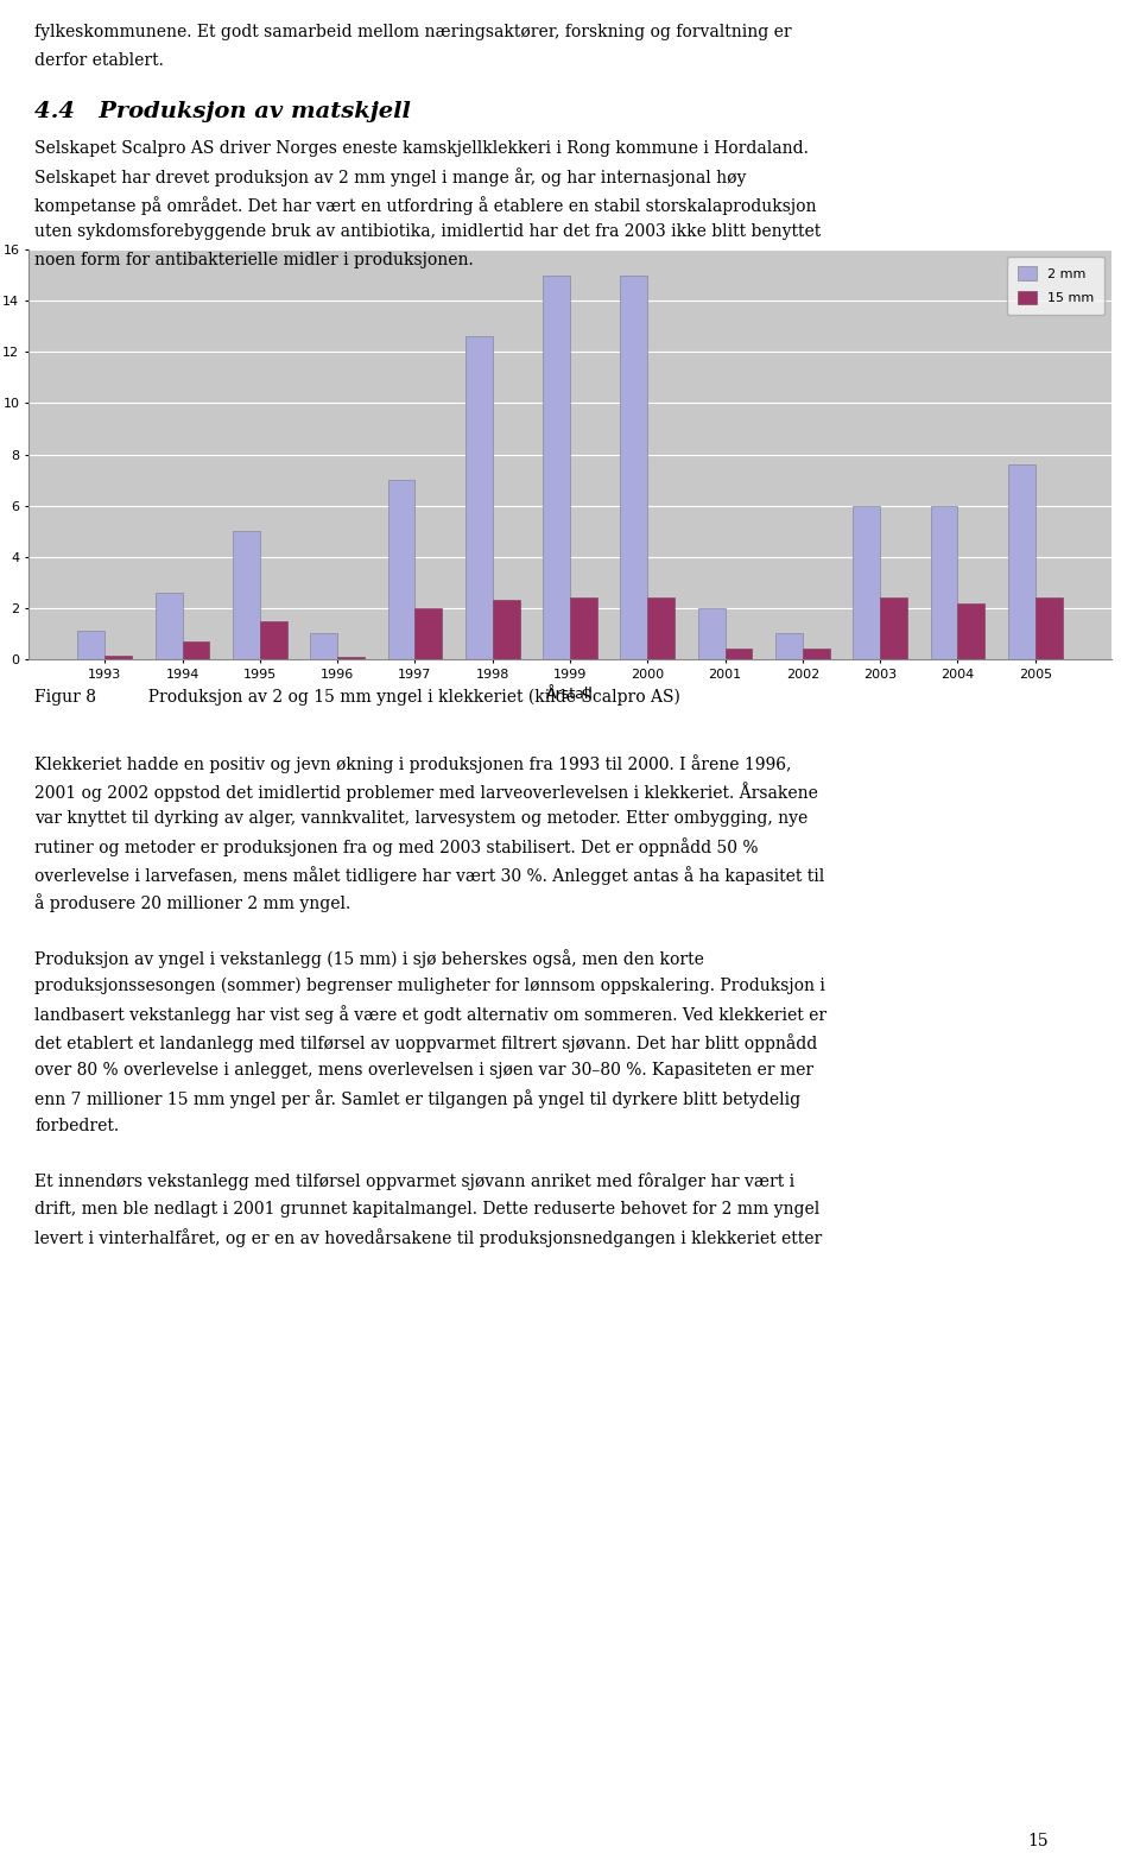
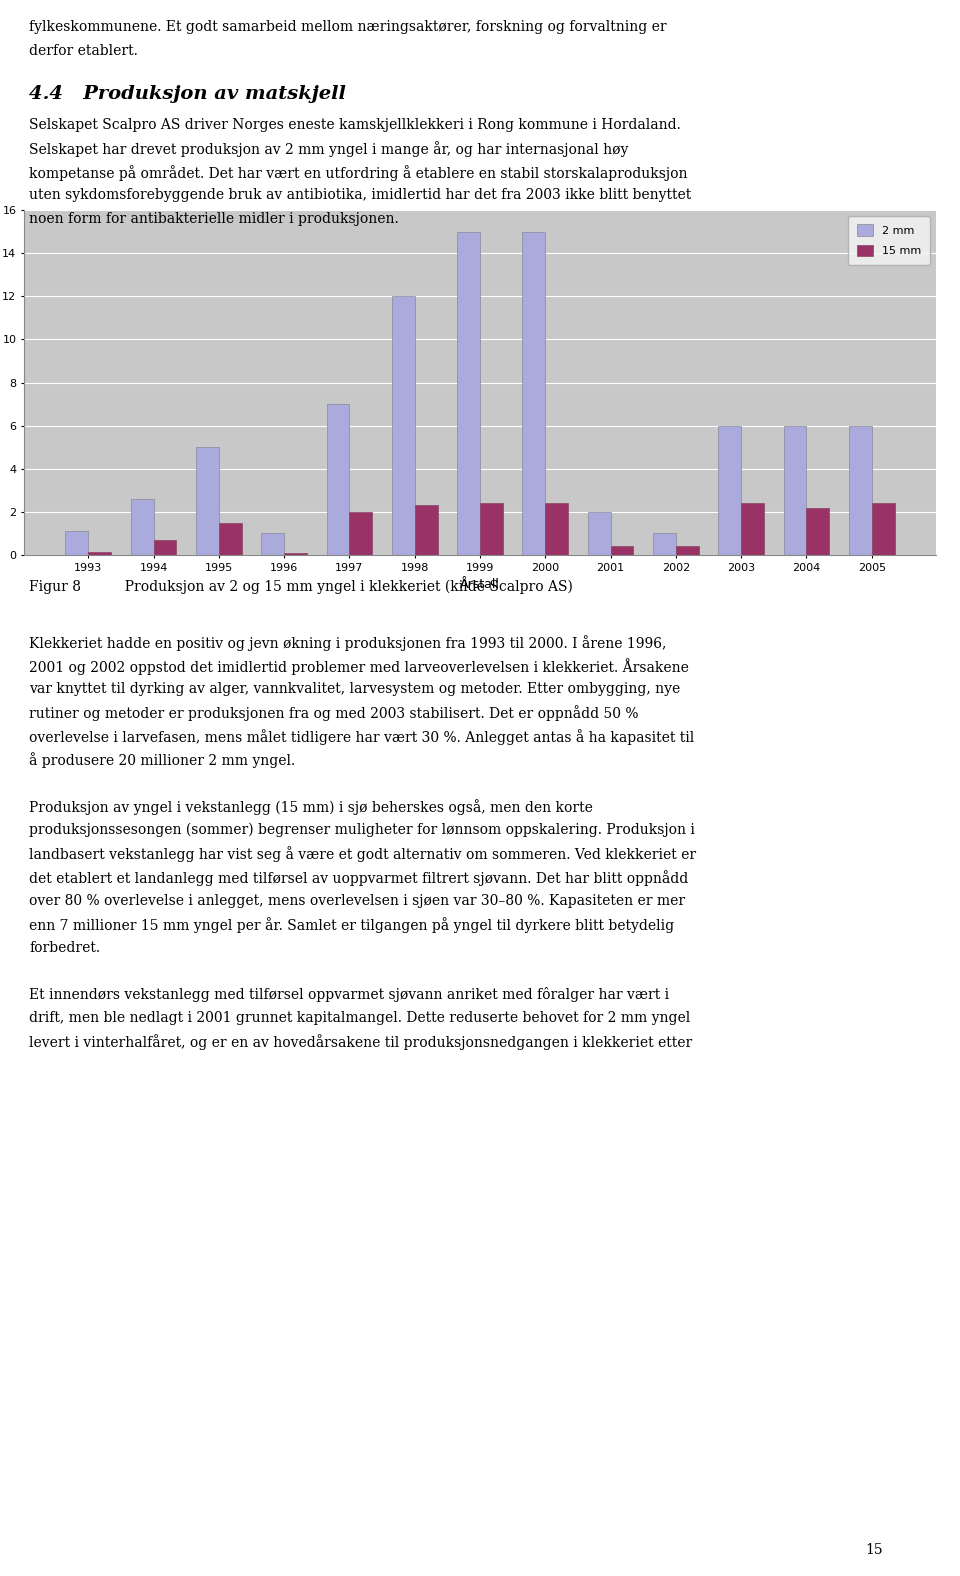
2 mm/1998: 12.6 -> 12.0
2 mm/2005: 7.6 -> 6.0
